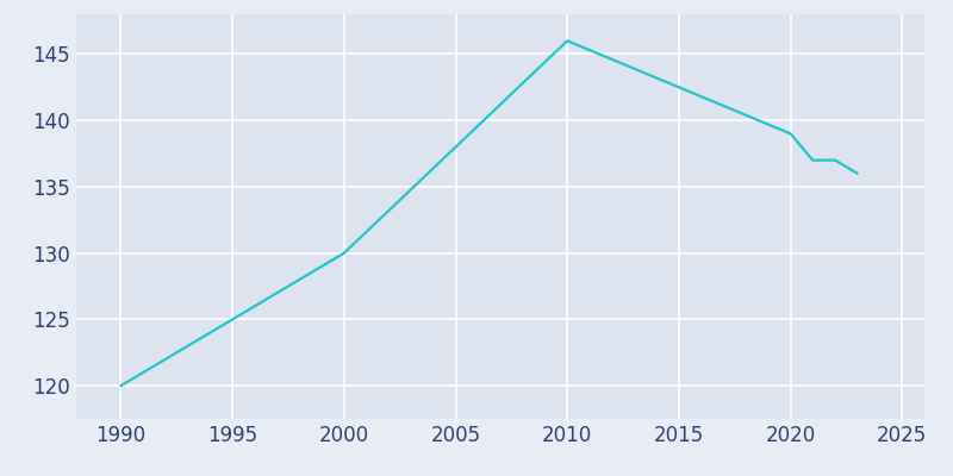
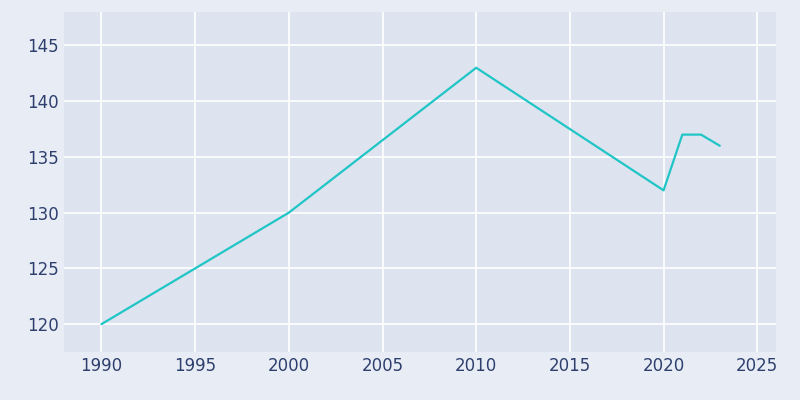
2010: 146 -> 143
2020: 139 -> 132
